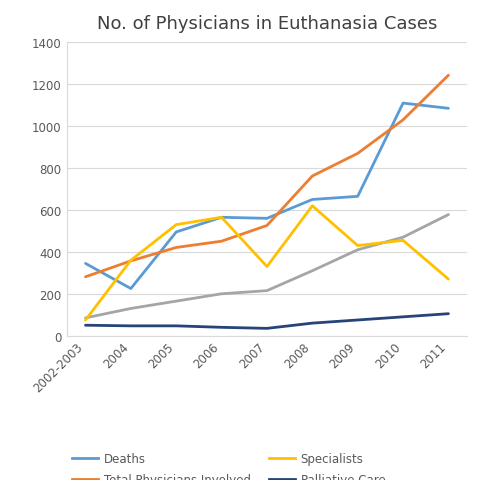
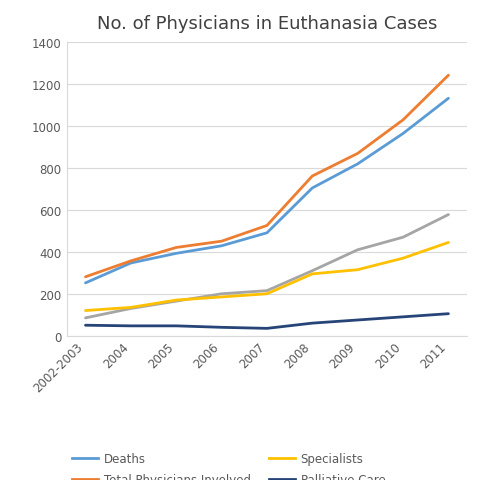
Deaths/2002-2003: 345 -> 252
Specialists/2002-2003: 75 -> 120
Deaths/2004: 225 -> 347
Specialists/2004: 360 -> 135
Deaths/2005: 495 -> 393
Specialists/2005: 530 -> 170
Deaths/2006: 565 -> 429
Specialists/2006: 565 -> 185
Deaths/2007: 560 -> 491
Specialists/2007: 330 -> 200
Deaths/2008: 650 -> 705
Specialists/2008: 620 -> 295
Deaths/2009: 665 -> 820
Specialists/2009: 430 -> 315
Deaths/2010: 1110 -> 965
Specialists/2010: 455 -> 370
Deaths/2011: 1085 -> 1133
Specialists/2011: 270 -> 445
